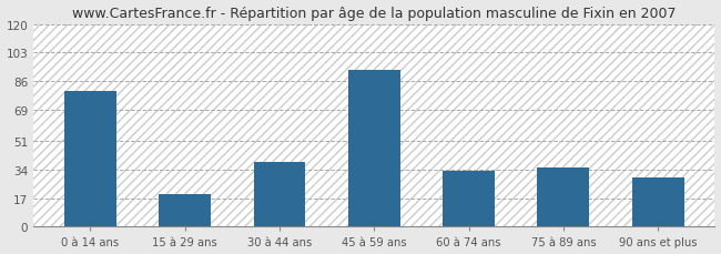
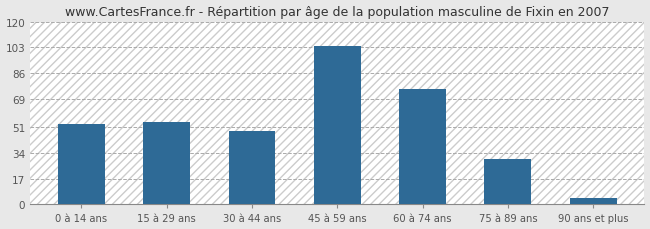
0 à 14 ans: 80 -> 53
15 à 29 ans: 19 -> 54
30 à 44 ans: 38 -> 48
45 à 59 ans: 93 -> 104
60 à 74 ans: 33 -> 76
75 à 89 ans: 35 -> 30
90 ans et plus: 29 -> 4
